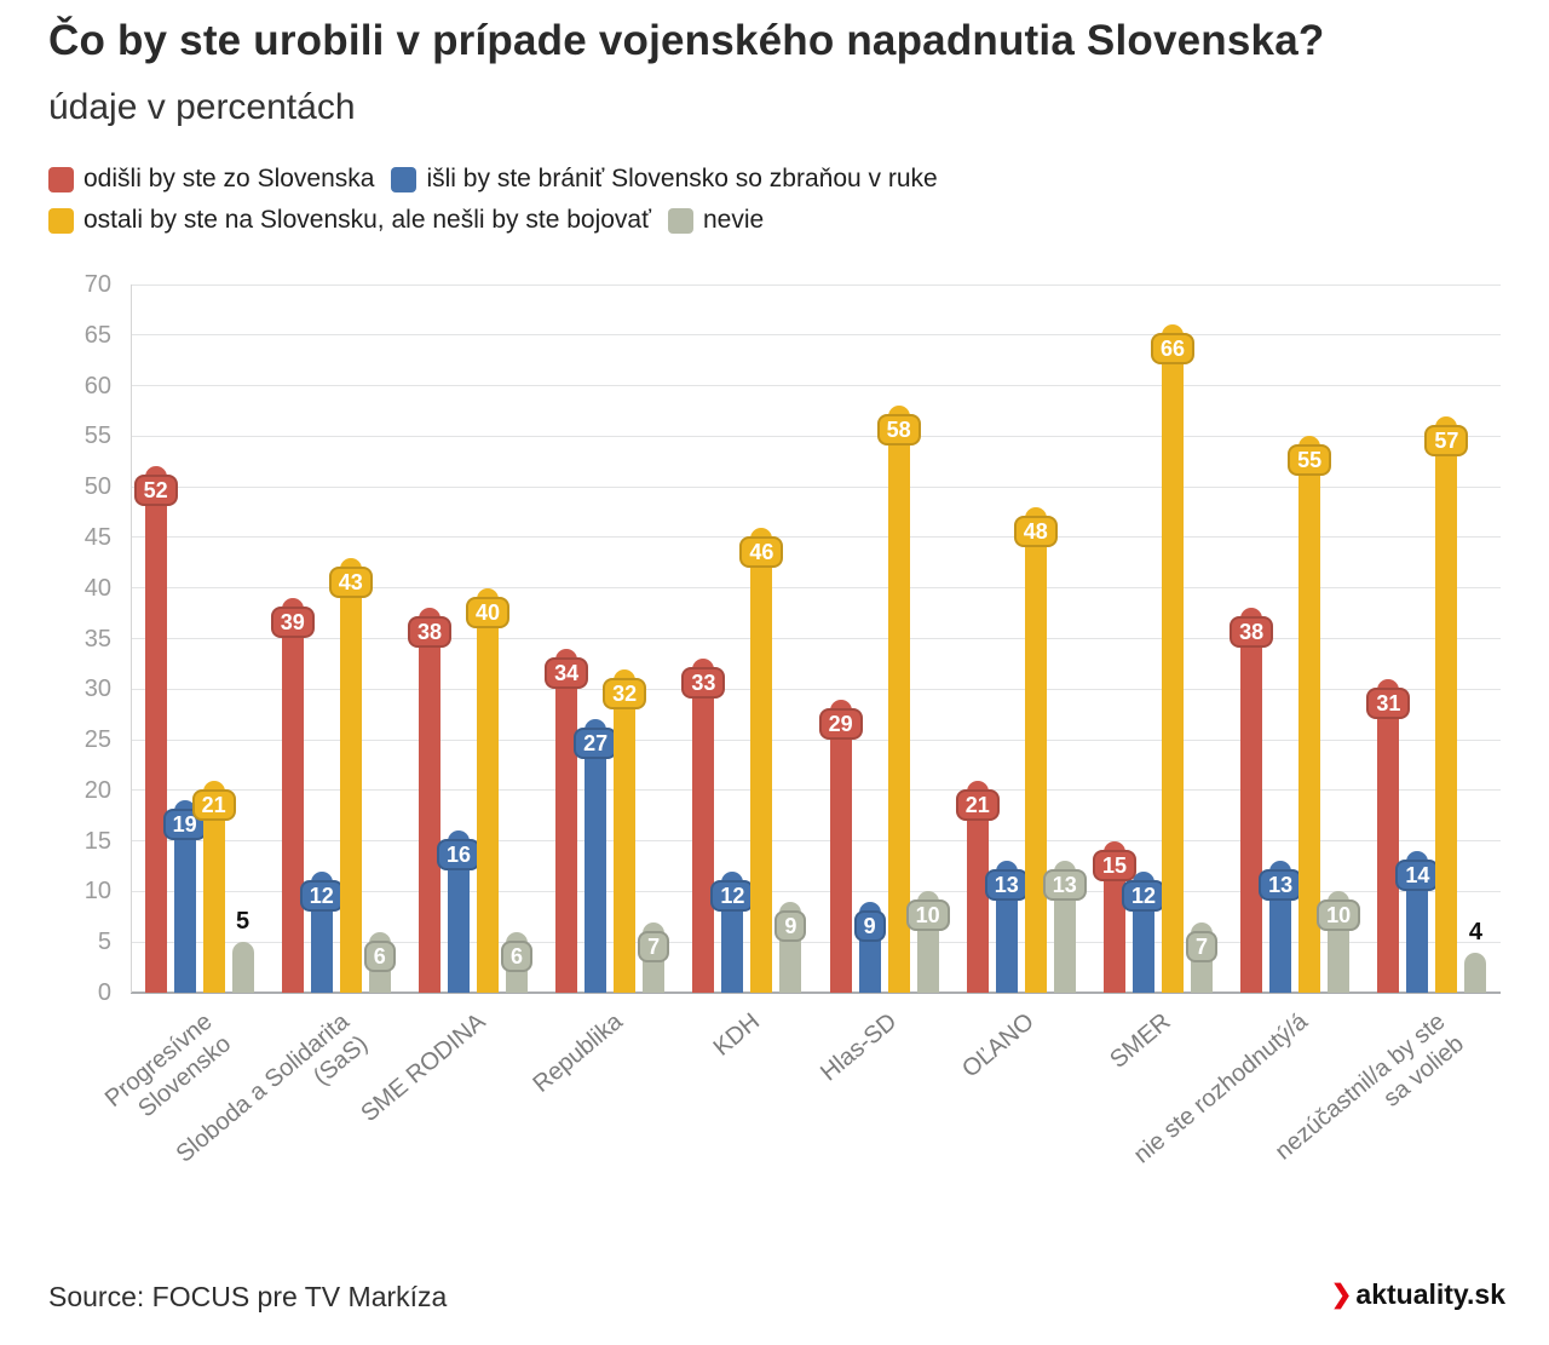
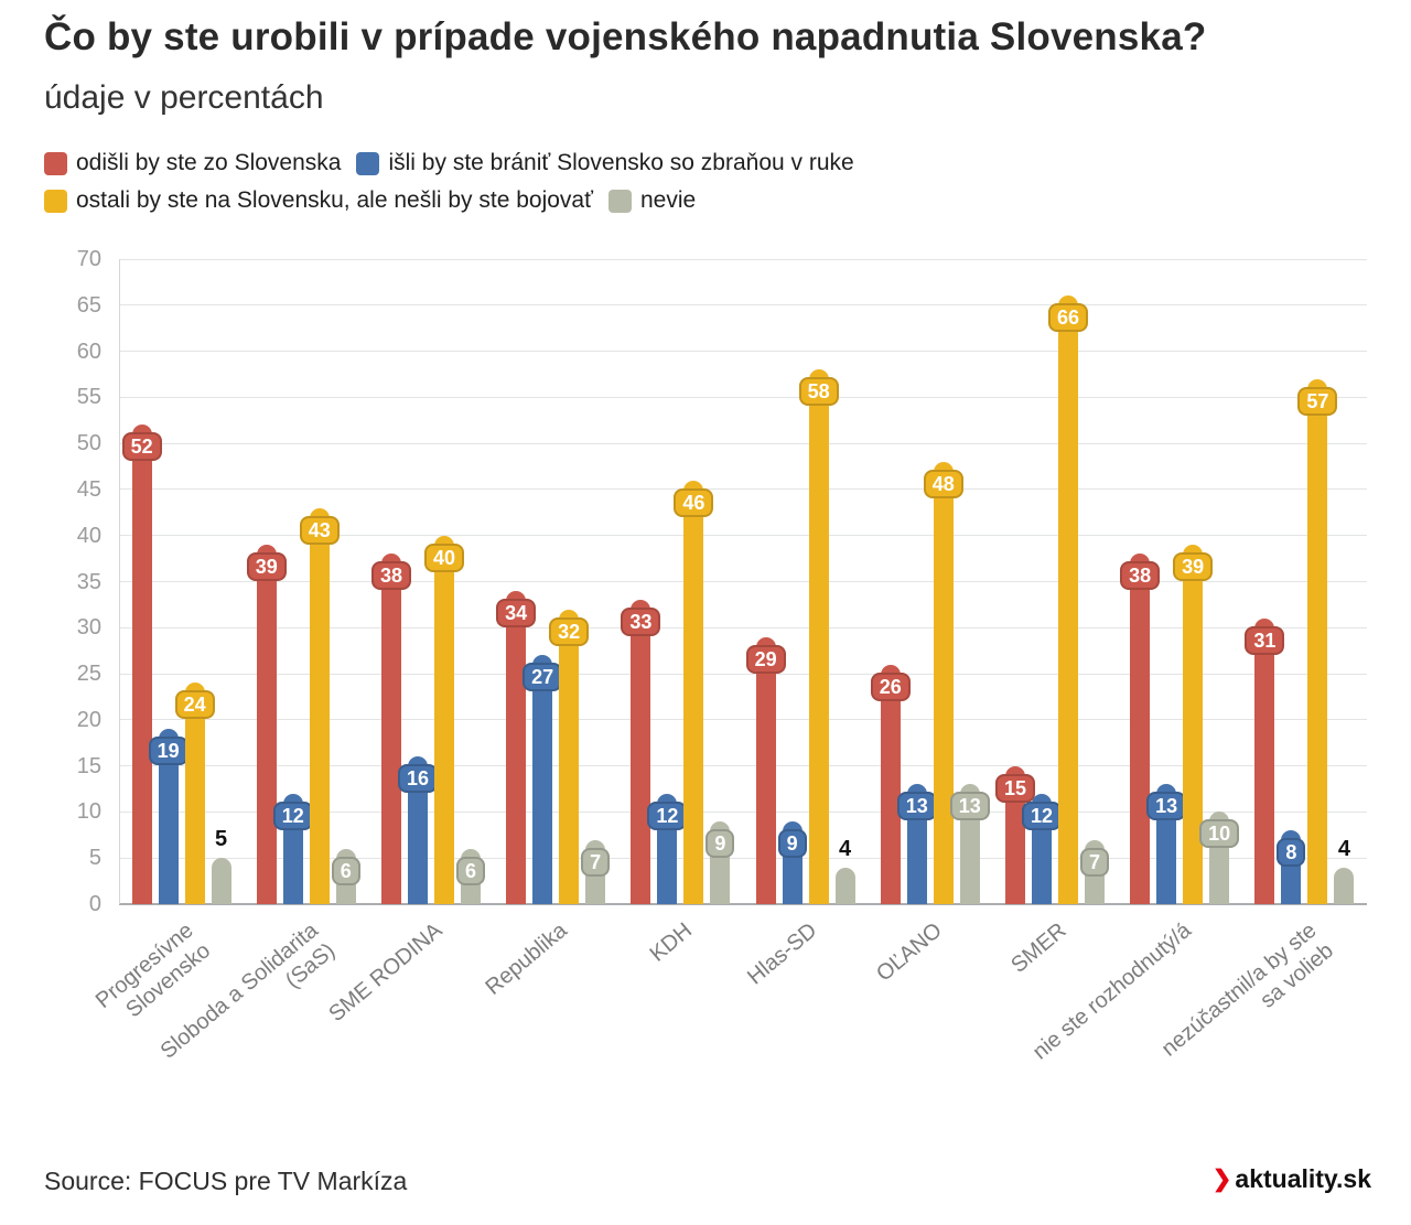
ostali by ste na Slovensku, ale nešli by ste bojovať/Progresívne Slovensko: 21 -> 24
nevie/Hlas-SD: 10 -> 4
odišli by ste zo Slovenska/OĽANO: 21 -> 26
ostali by ste na Slovensku, ale nešli by ste bojovať/nie ste rozhodnutý/á: 55 -> 39
išli by ste brániť Slovensko so zbraňou v ruke/nezúčastnil/a by ste sa volieb: 14 -> 8
